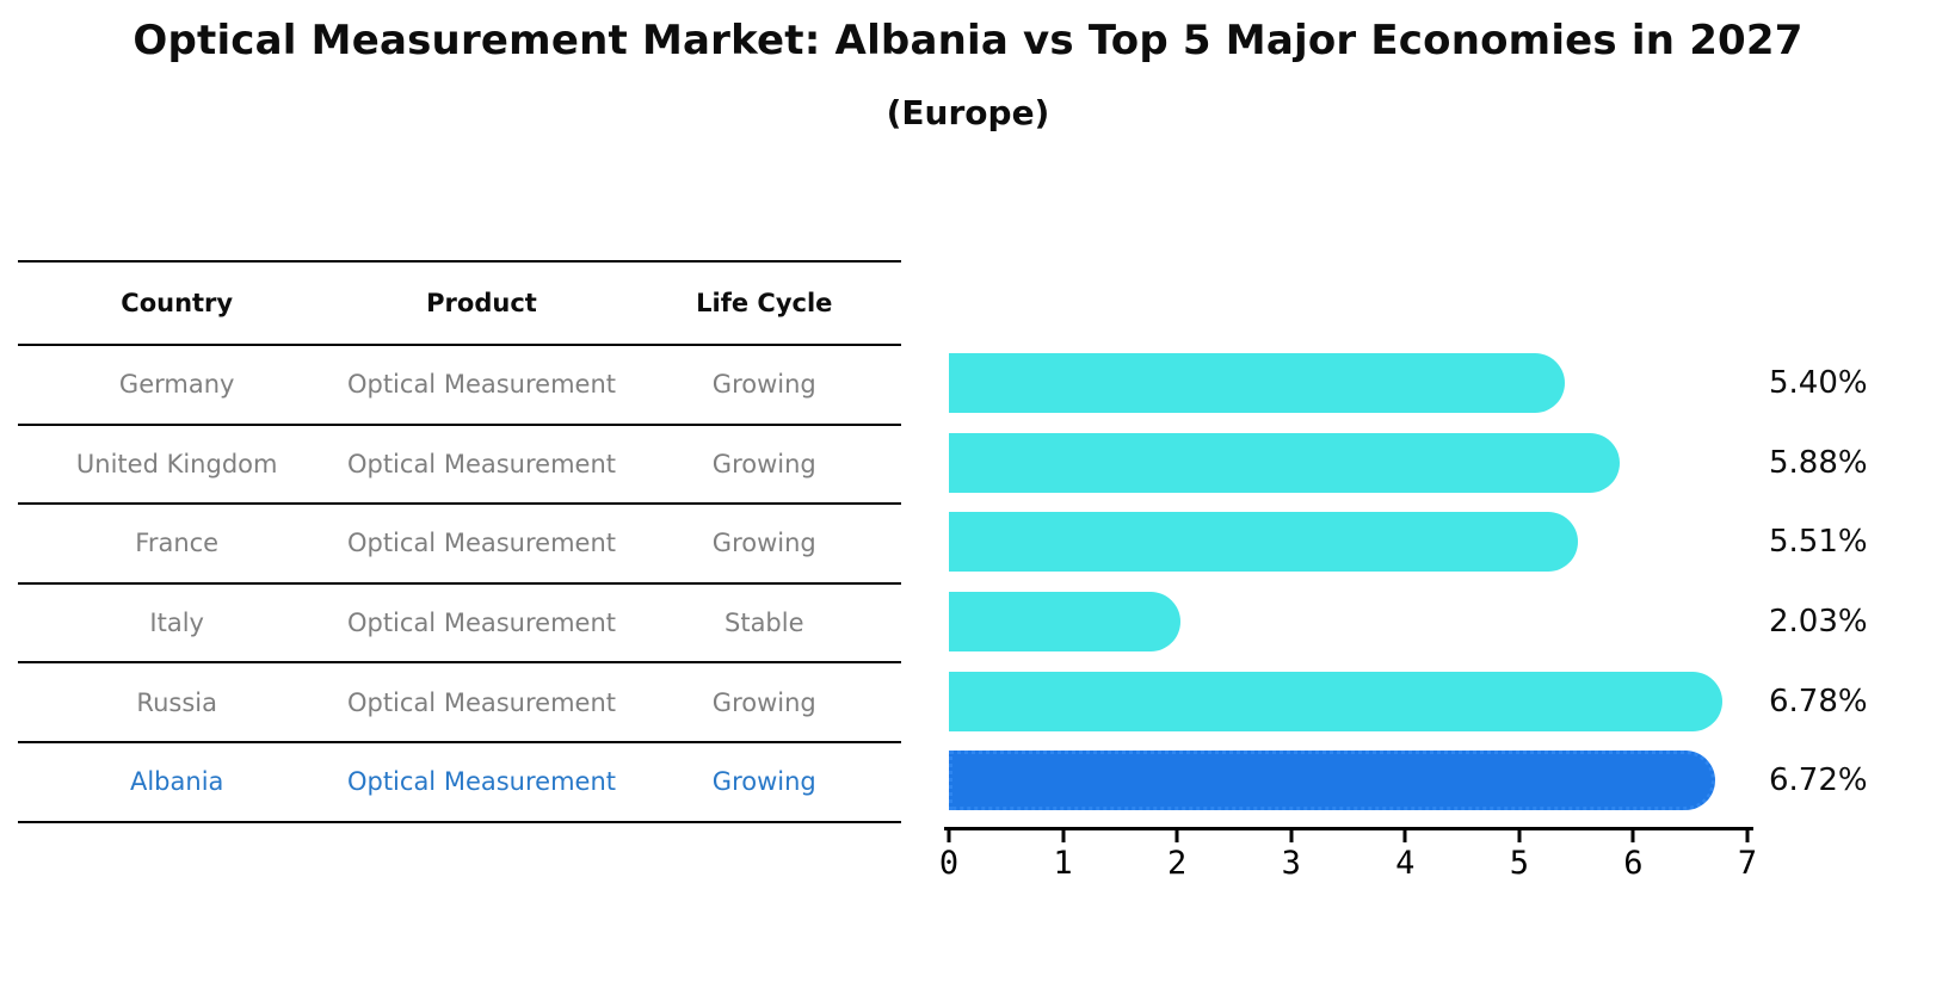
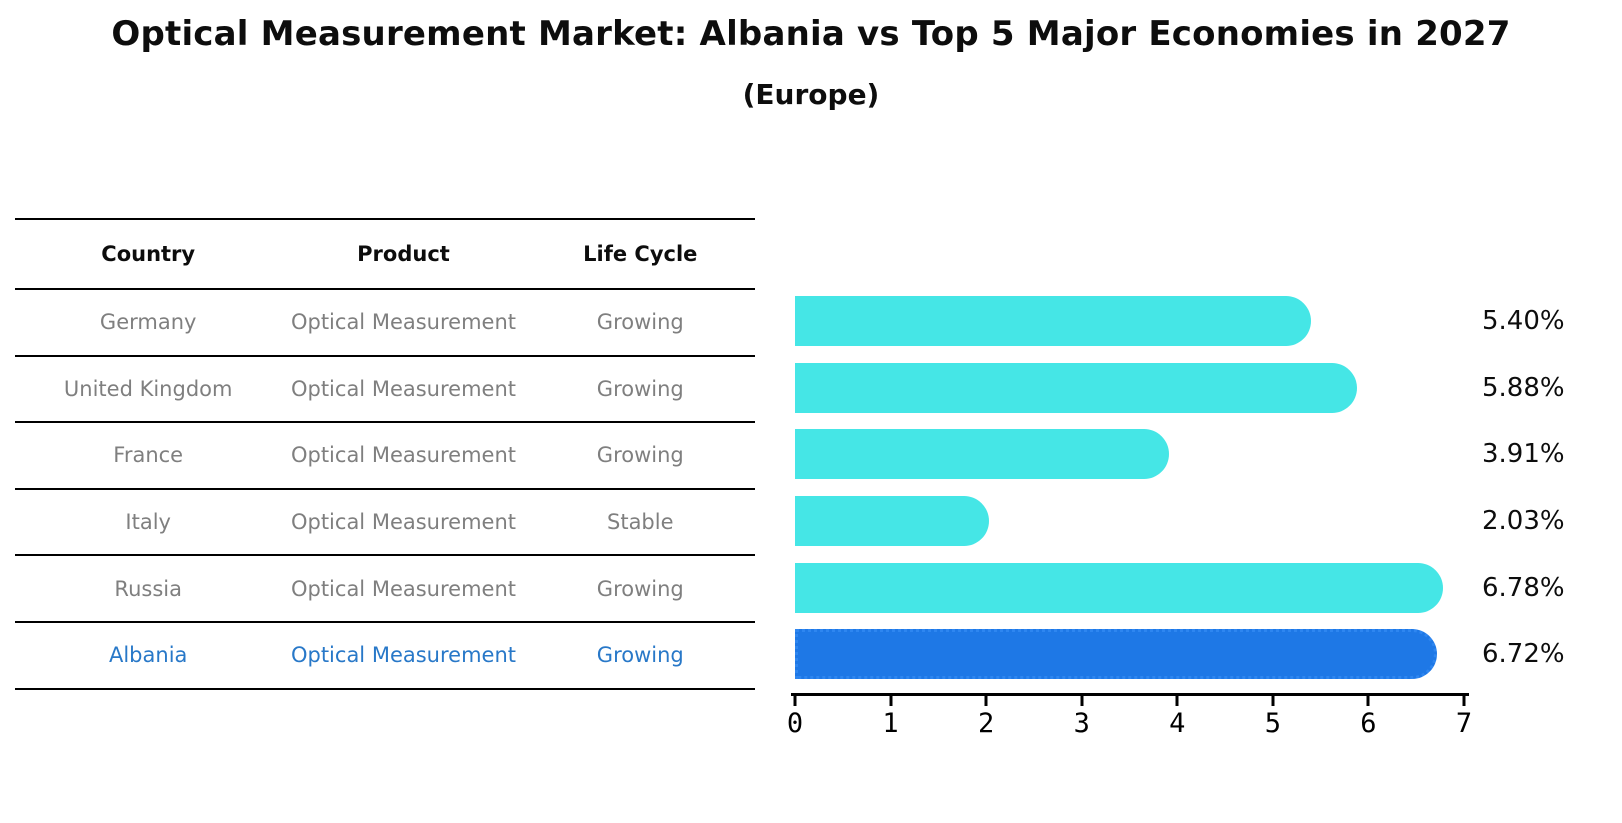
France: 5.51% -> 3.91%
